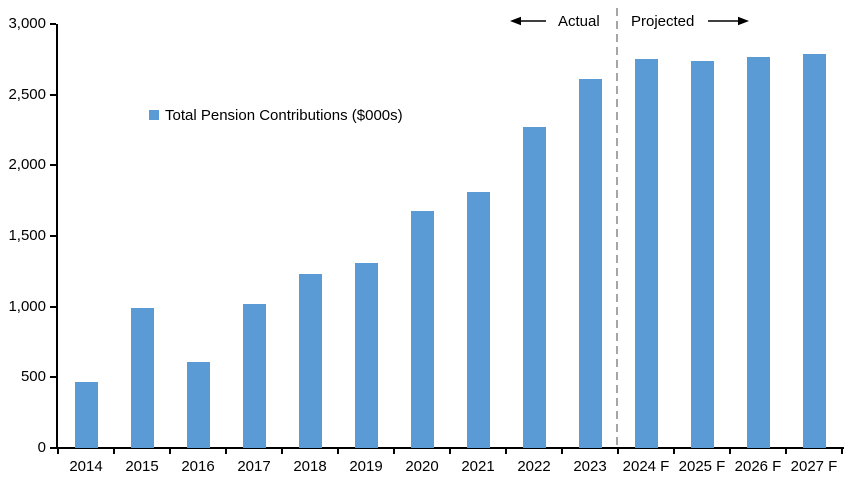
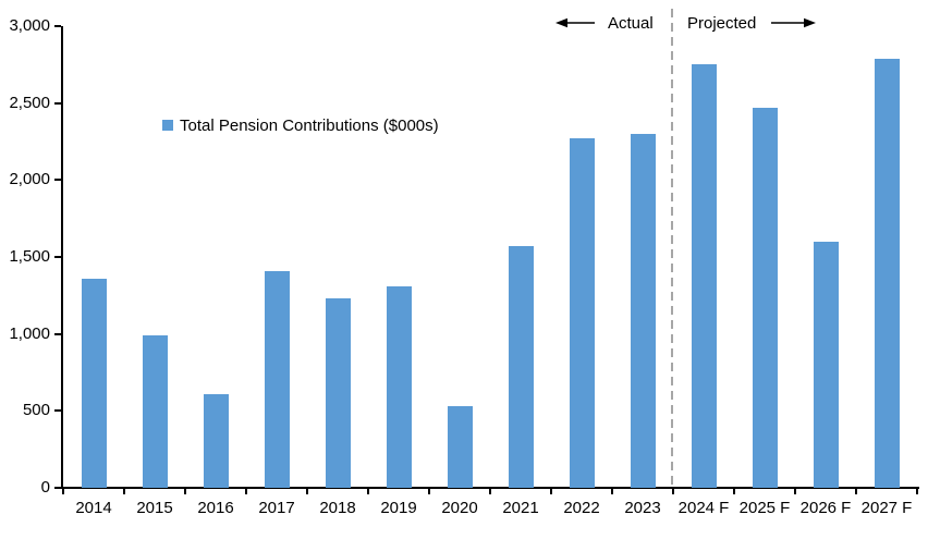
2014: 470 -> 1360
2017: 1020 -> 1410
2020: 1680 -> 530
2021: 1810 -> 1570
2023: 2610 -> 2300
2025 F: 2740 -> 2470
2026 F: 2770 -> 1600
